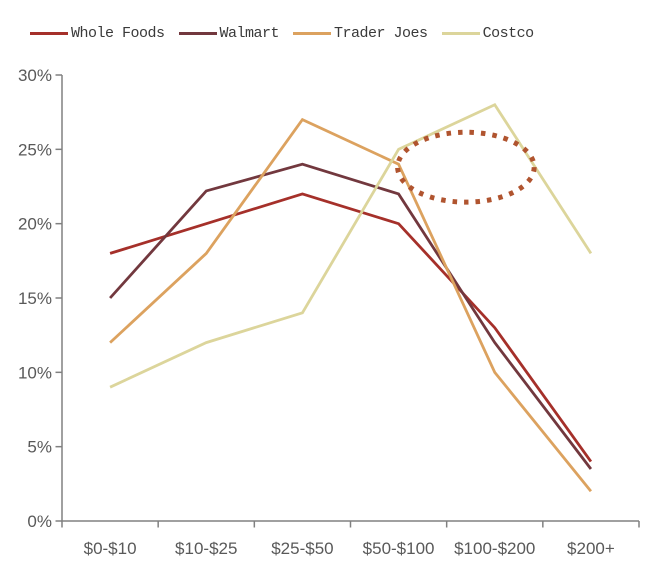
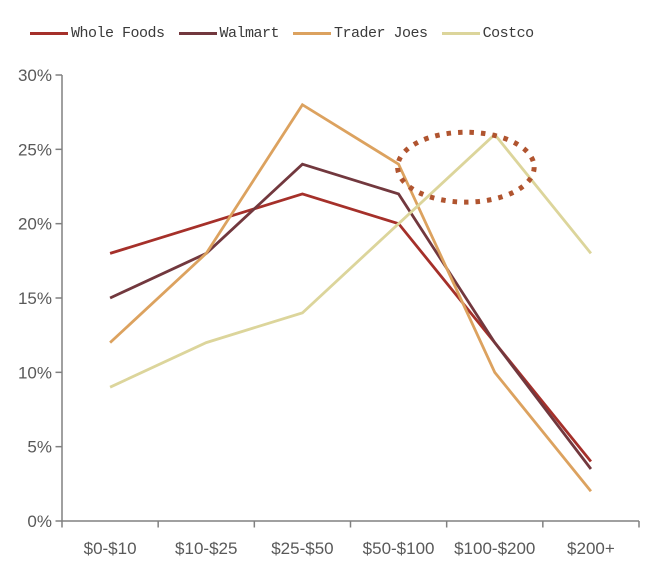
Walmart/$10-$25: 22.2% -> 18.0%
Trader Joes/$25-$50: 27% -> 28%
Costco/$50-$100: 25% -> 20%
Whole Foods/$100-$200: 13% -> 12%
Costco/$100-$200: 28% -> 26%
